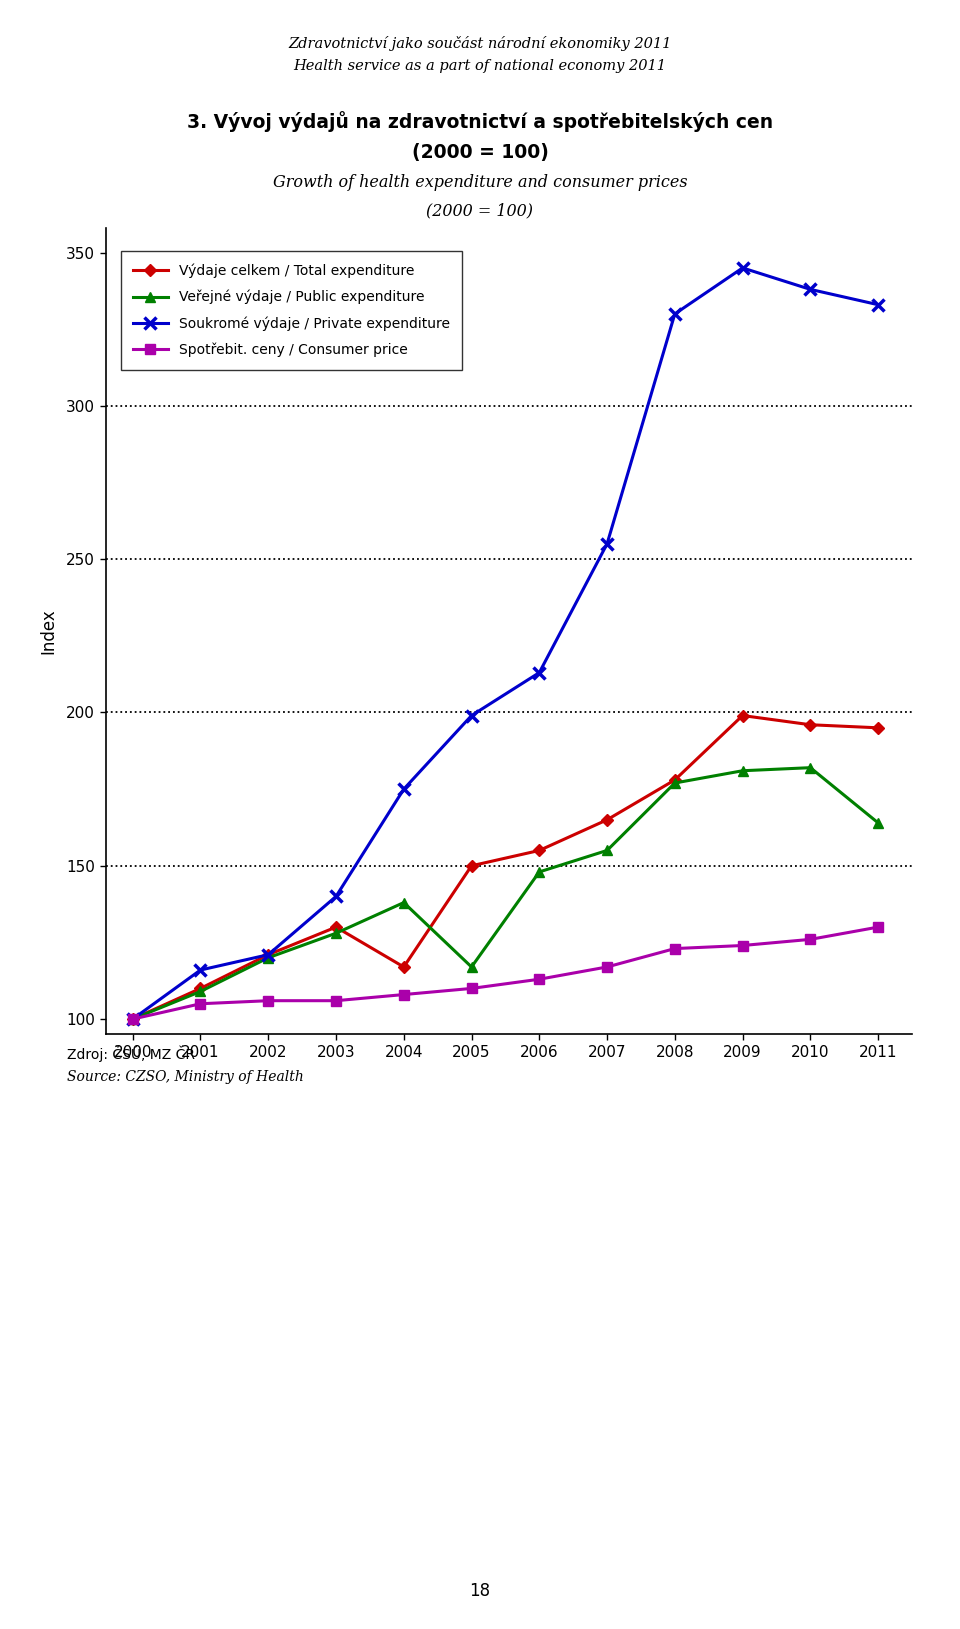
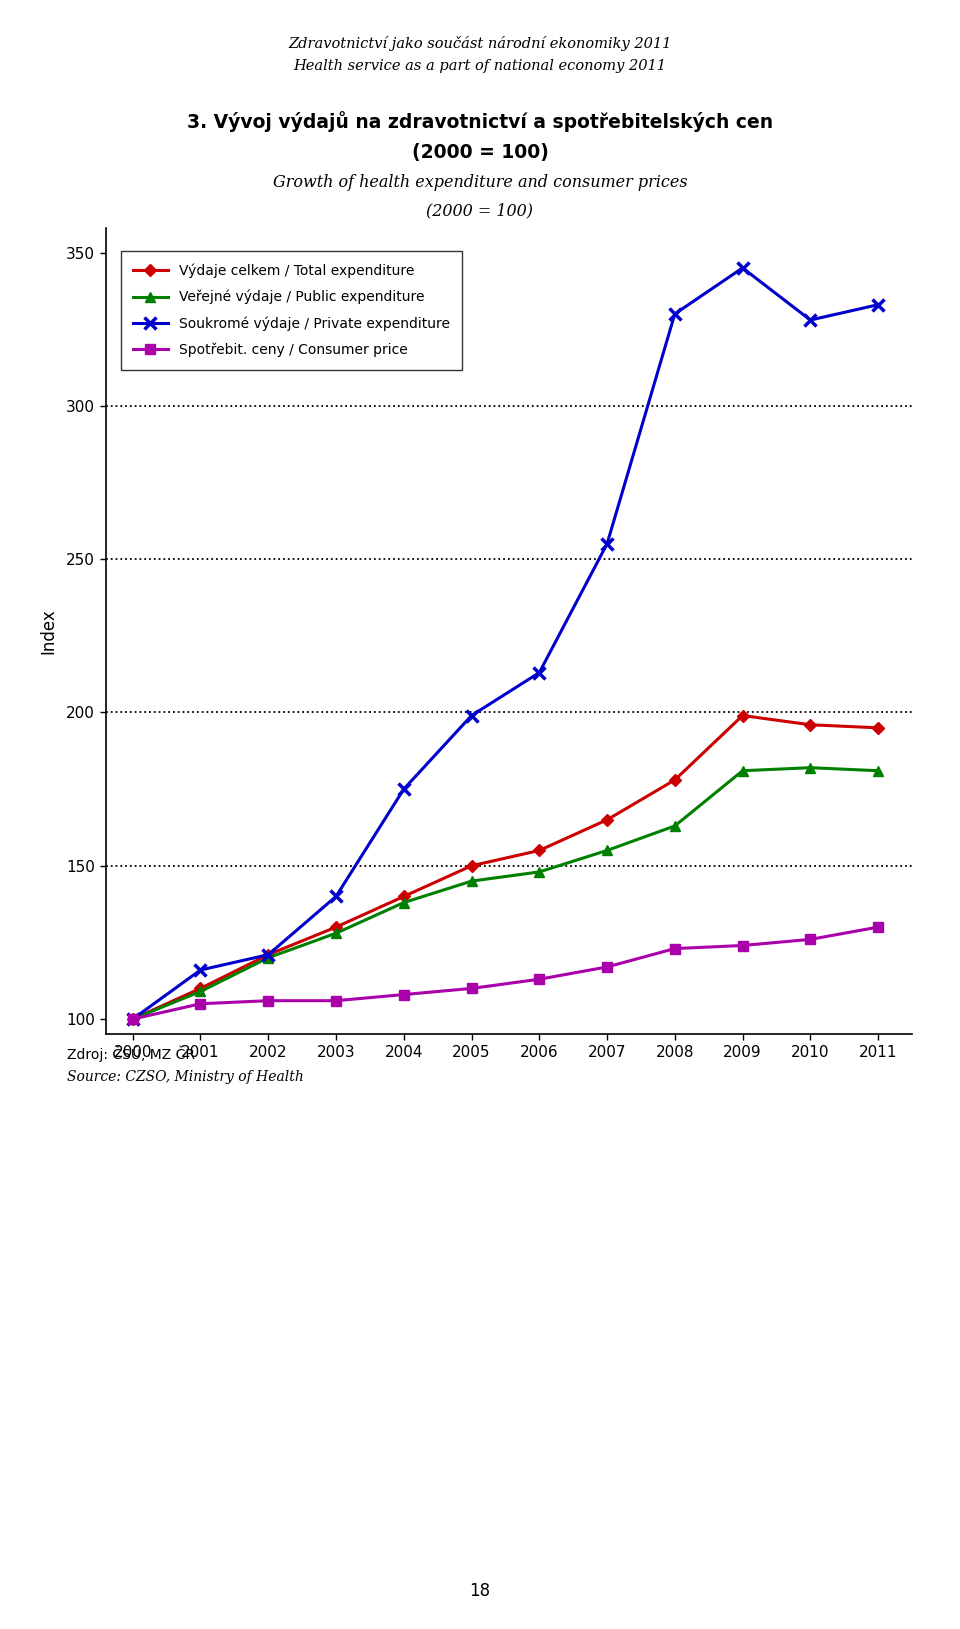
Výdaje celkem / Total expenditure/2004: 117 -> 140
Veřejné výdaje / Public expenditure/2005: 117 -> 145
Veřejné výdaje / Public expenditure/2008: 177 -> 163
Soukromé výdaje / Private expenditure/2010: 338 -> 328
Veřejné výdaje / Public expenditure/2011: 164 -> 181
